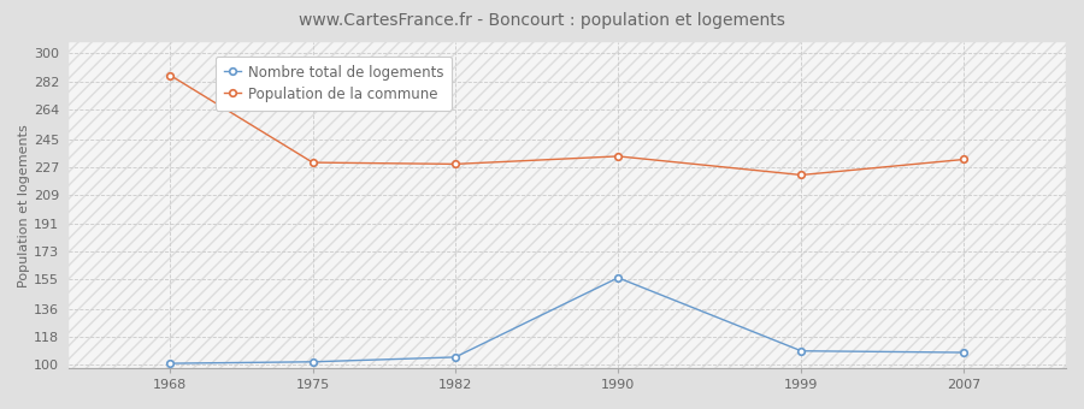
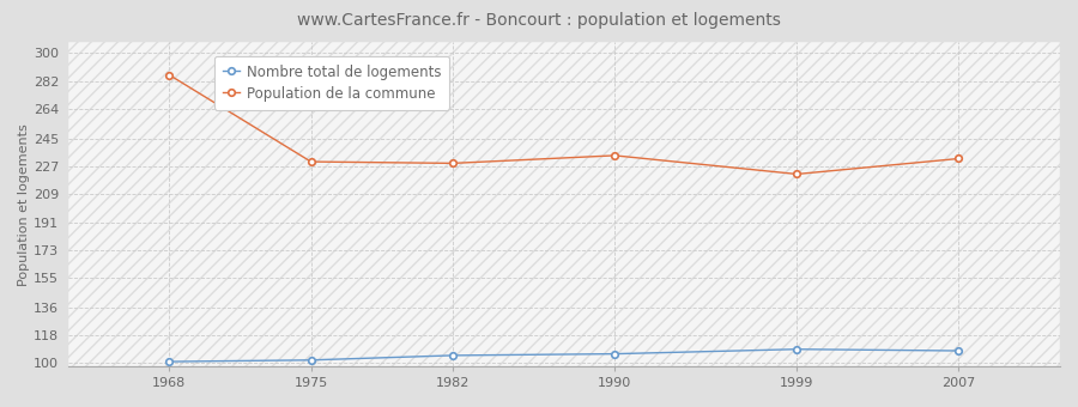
Nombre total de logements/1990: 156 -> 106
